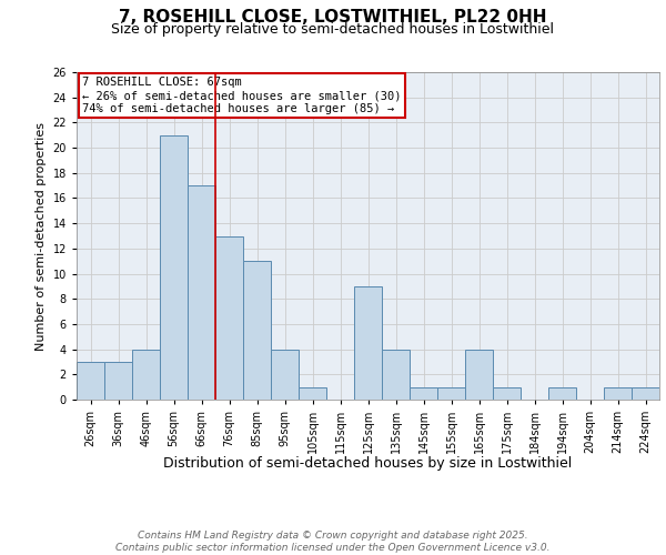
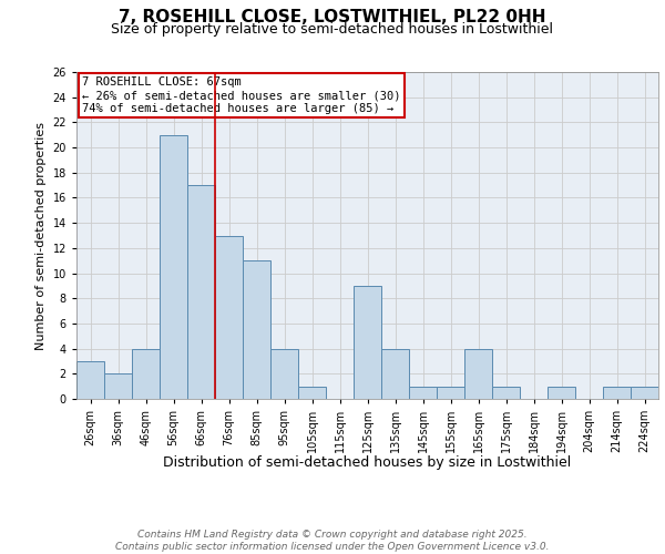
36sqm: 3 -> 2
